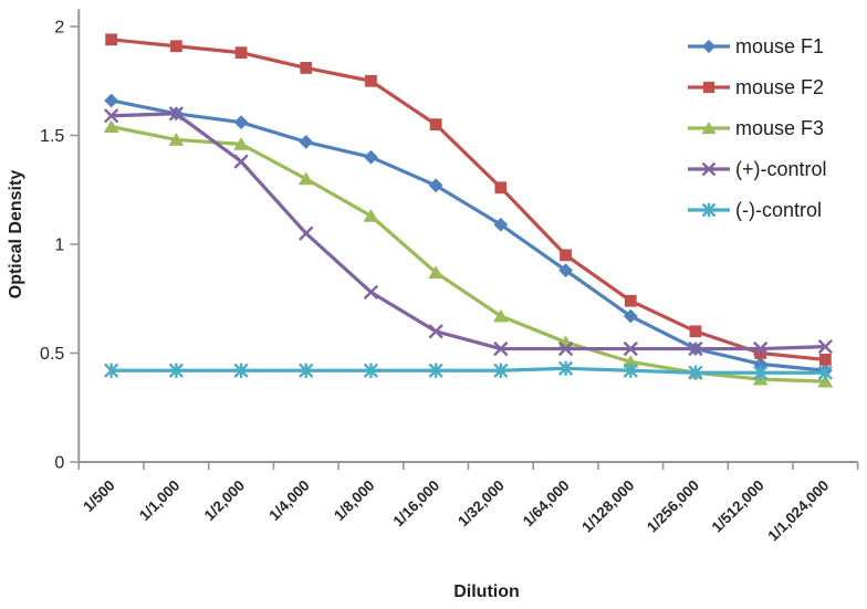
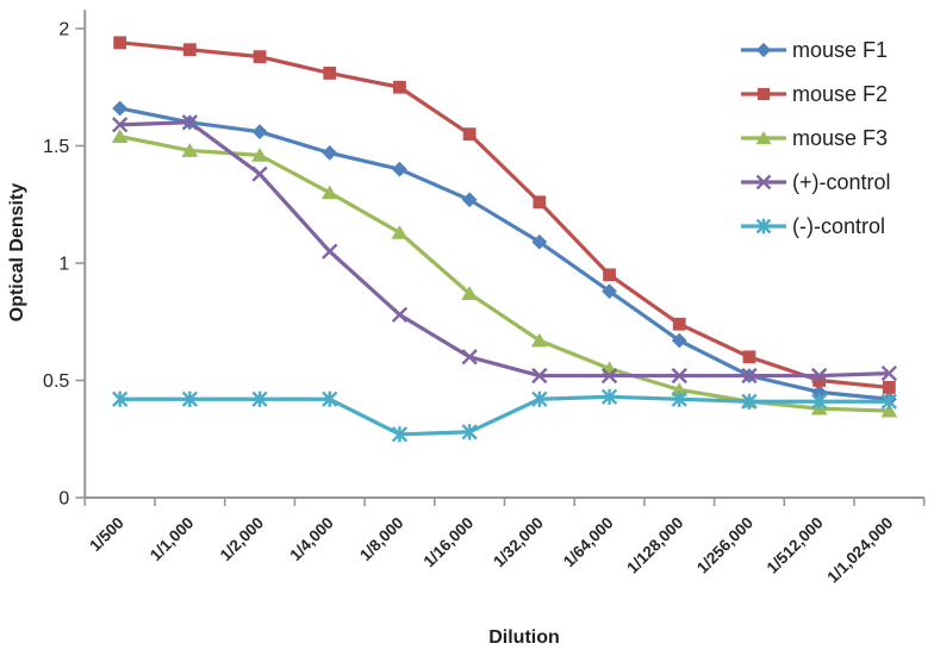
(-)-control/1/8,000: 0.42 -> 0.27
(-)-control/1/16,000: 0.42 -> 0.28
